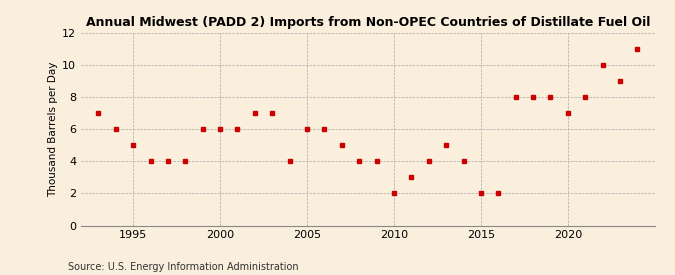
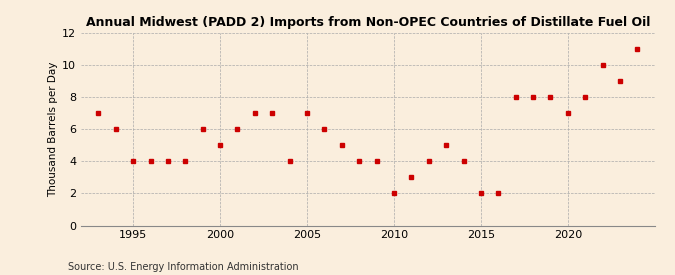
1995: 5 -> 4
2000: 6 -> 5
2005: 6 -> 7
